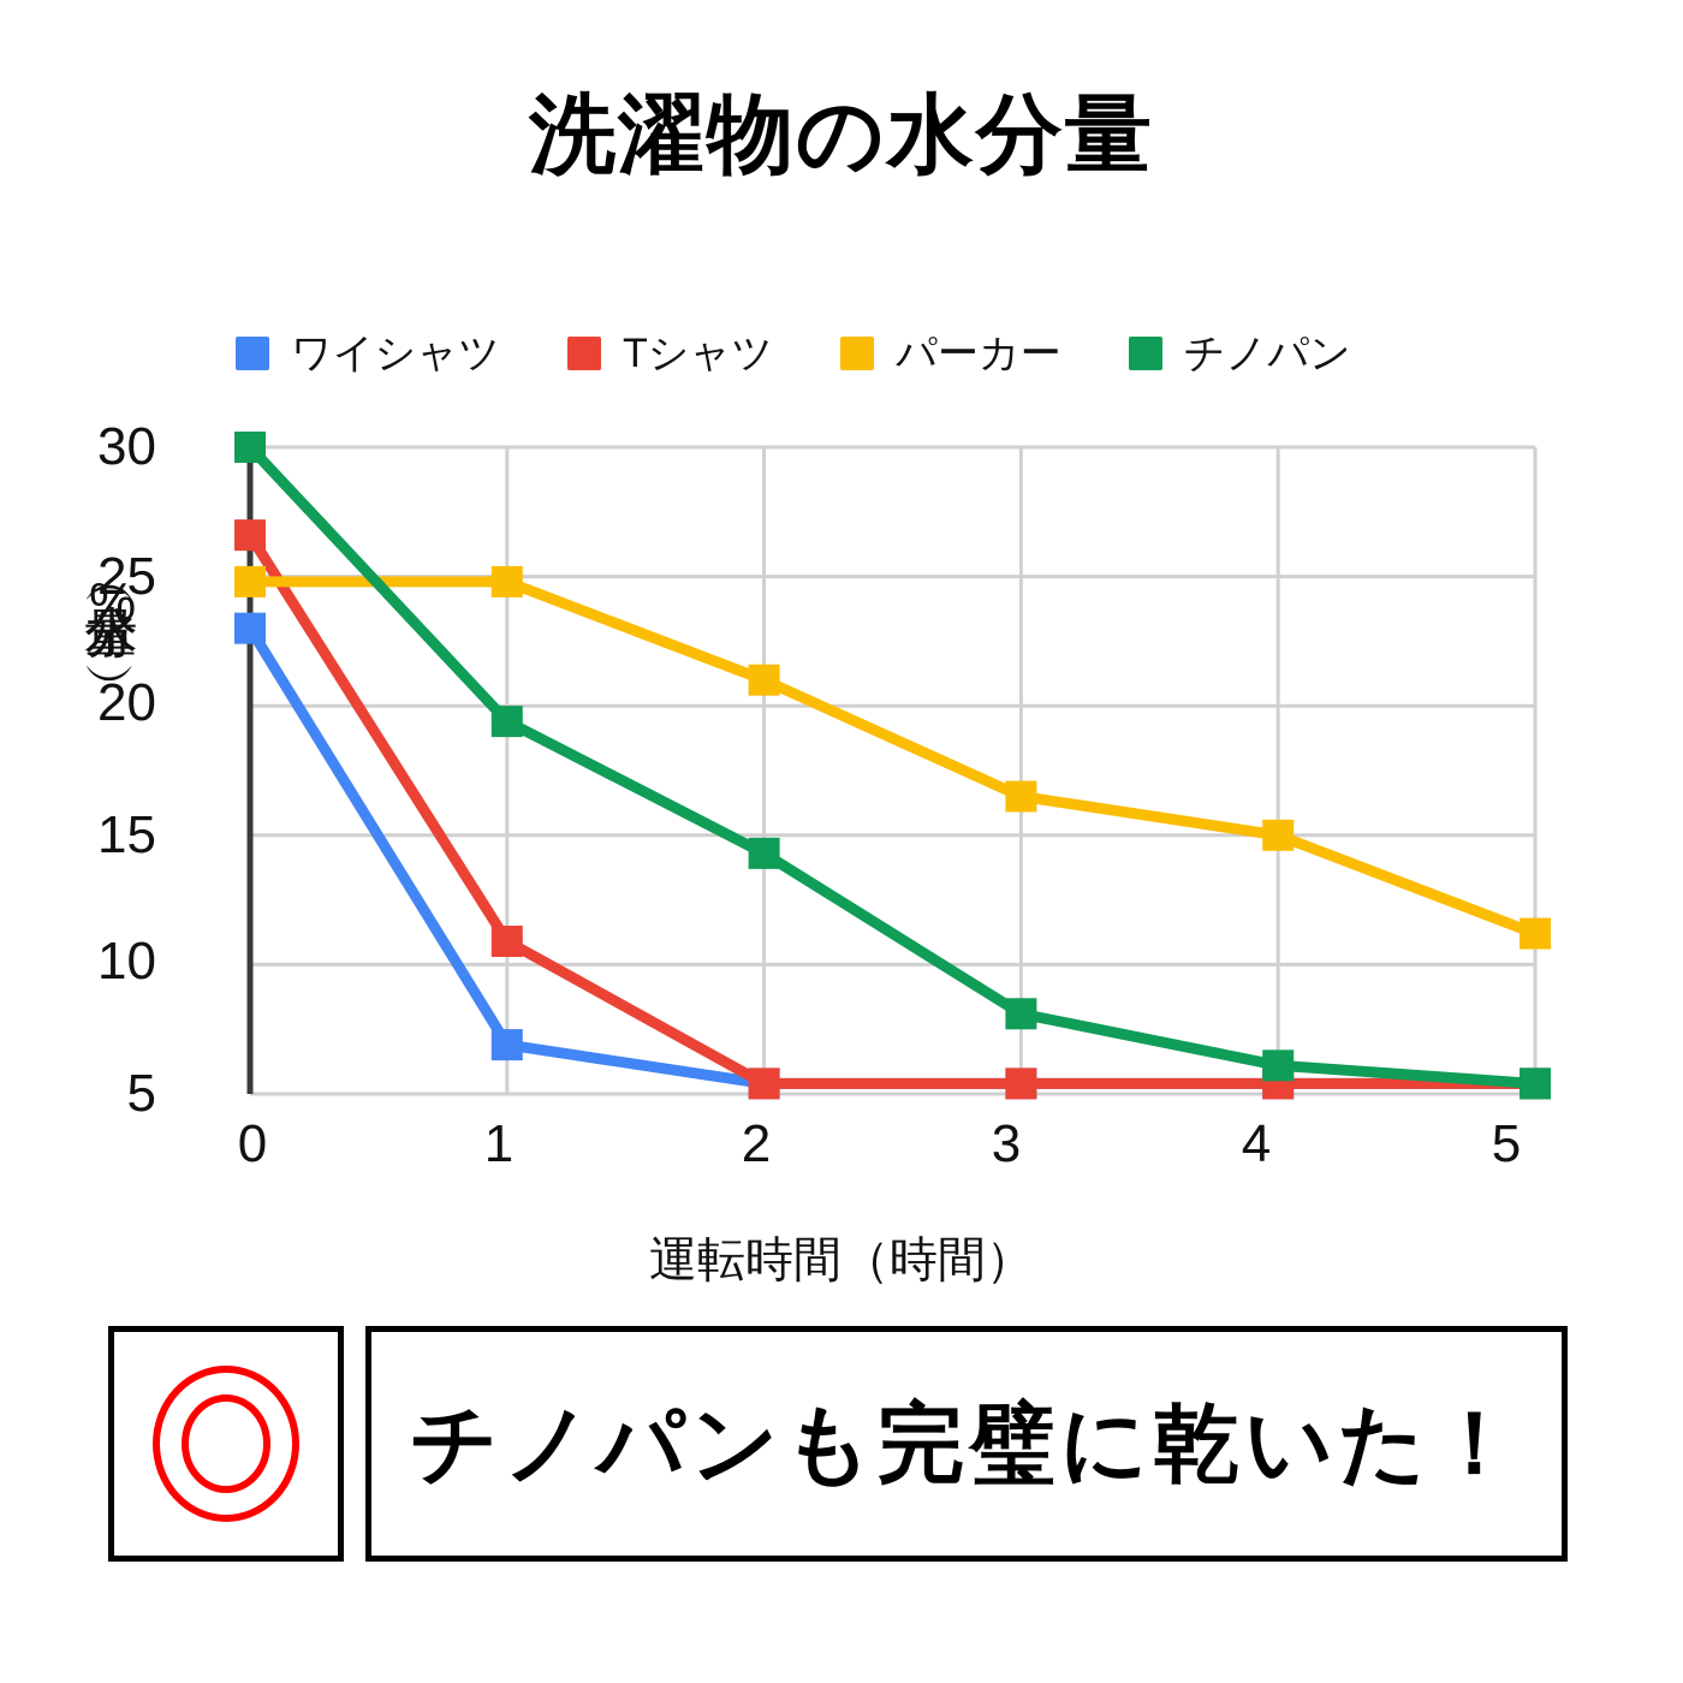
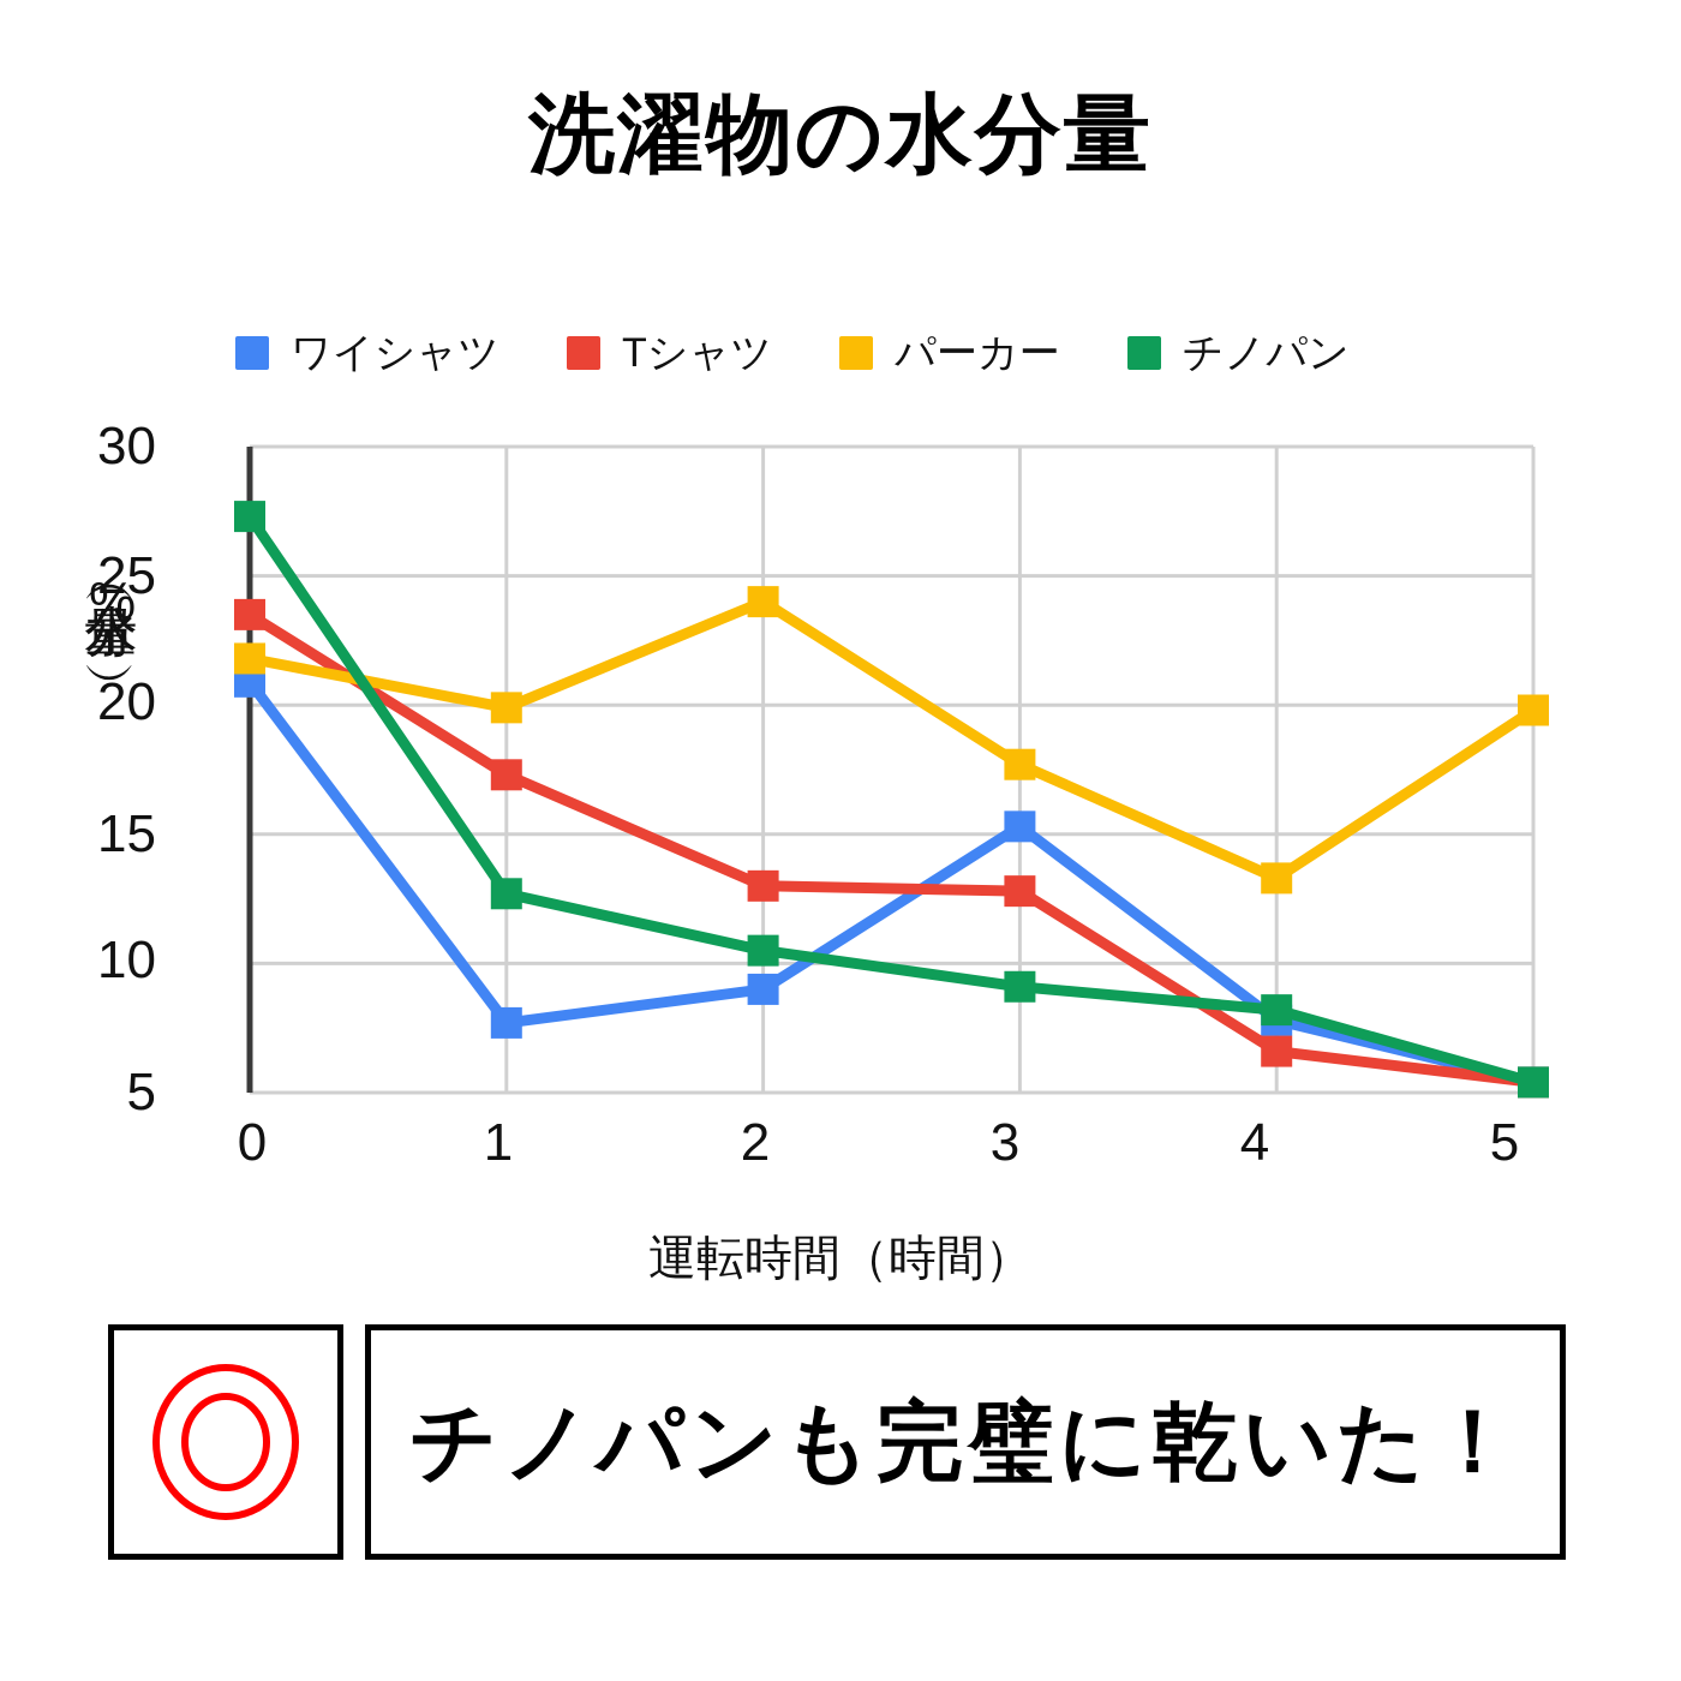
ワイシャツ/0: 23.0 -> 20.9
Tシャツ/0: 26.6 -> 23.5
パーカー/0: 24.8 -> 21.8
チノパン/0: 30.0 -> 27.3
ワイシャツ/1: 6.9 -> 7.7
Tシャツ/1: 10.9 -> 17.3
パーカー/1: 24.8 -> 19.9
チノパン/1: 19.4 -> 12.7
ワイシャツ/2: 5.4 -> 9.0
Tシャツ/2: 5.4 -> 13.0
パーカー/2: 21.0 -> 24.0
チノパン/2: 14.3 -> 10.5
ワイシャツ/3: 5.4 -> 15.3
Tシャツ/3: 5.4 -> 12.8
パーカー/3: 16.5 -> 17.7
チノパン/3: 8.1 -> 9.1
ワイシャツ/4: 5.4 -> 7.8
Tシャツ/4: 5.4 -> 6.6
パーカー/4: 15.0 -> 13.3
チノパン/4: 6.1 -> 8.2
パーカー/5: 11.2 -> 19.8
